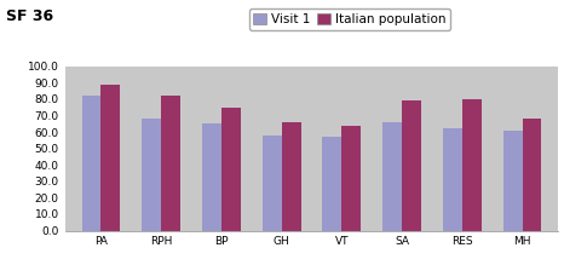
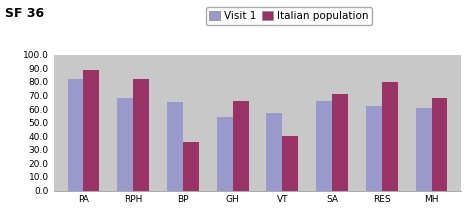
Italian population/BP: 75 -> 36
Visit 1/GH: 58 -> 54
Italian population/VT: 64 -> 40
Italian population/SA: 79 -> 71
